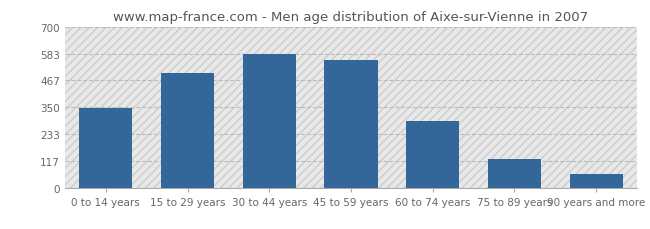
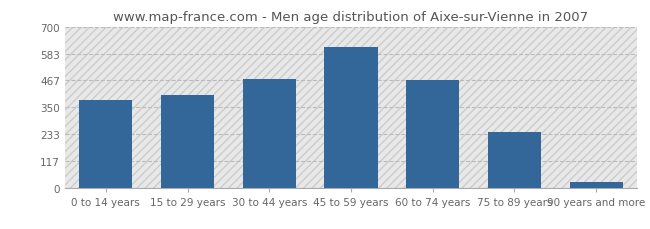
0 to 14 years: 345 -> 383
15 to 29 years: 500 -> 403
30 to 44 years: 580 -> 472
45 to 59 years: 555 -> 610
60 to 74 years: 290 -> 470
75 to 89 years: 125 -> 240
90 years and more: 60 -> 25
